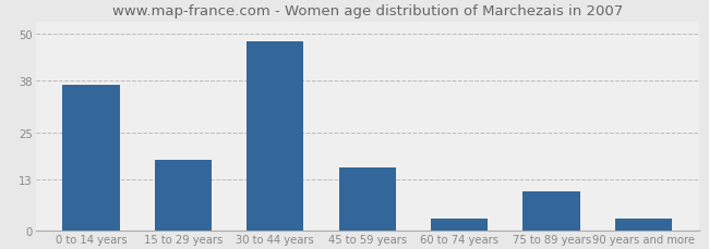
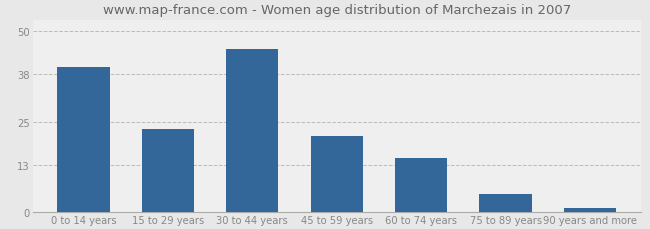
0 to 14 years: 37 -> 40
15 to 29 years: 18 -> 23
30 to 44 years: 48 -> 45
45 to 59 years: 16 -> 21
60 to 74 years: 3 -> 15
75 to 89 years: 10 -> 5
90 years and more: 3 -> 1
